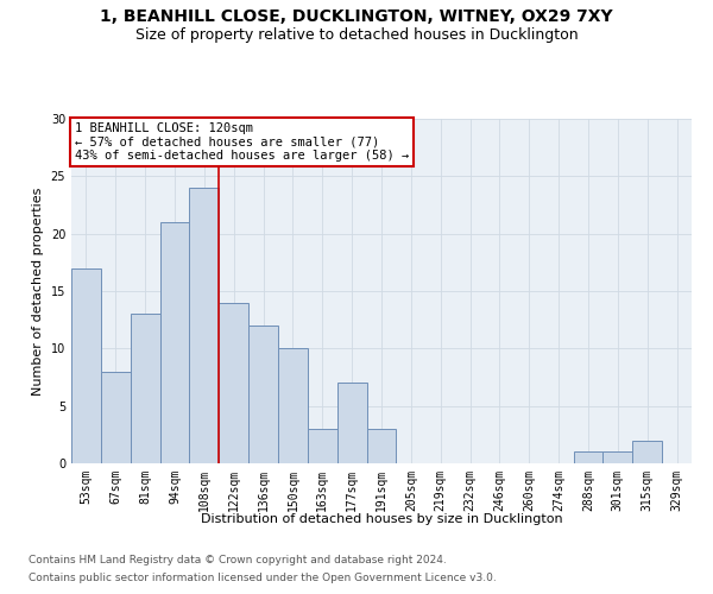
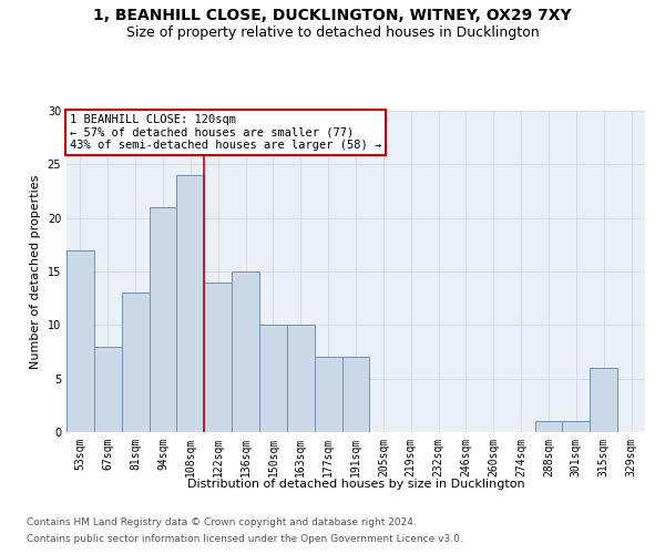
136sqm: 12 -> 15
163sqm: 3 -> 10
191sqm: 3 -> 7
315sqm: 2 -> 6
